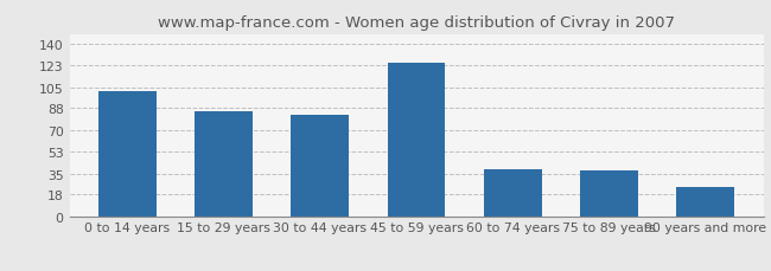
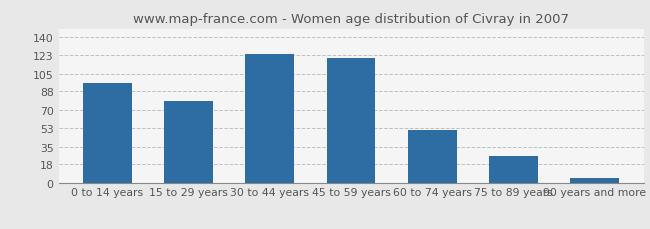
0 to 14 years: 102 -> 96
15 to 29 years: 85 -> 79
30 to 44 years: 83 -> 124
45 to 59 years: 125 -> 120
60 to 74 years: 38 -> 51
75 to 89 years: 37 -> 26
90 years and more: 24 -> 5
